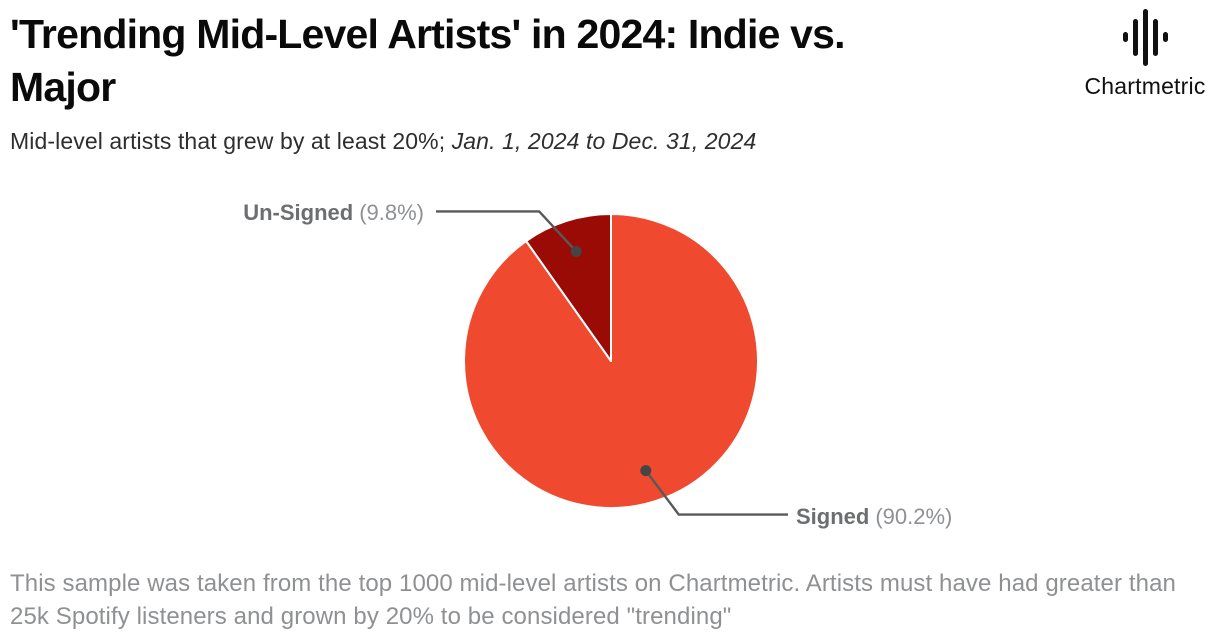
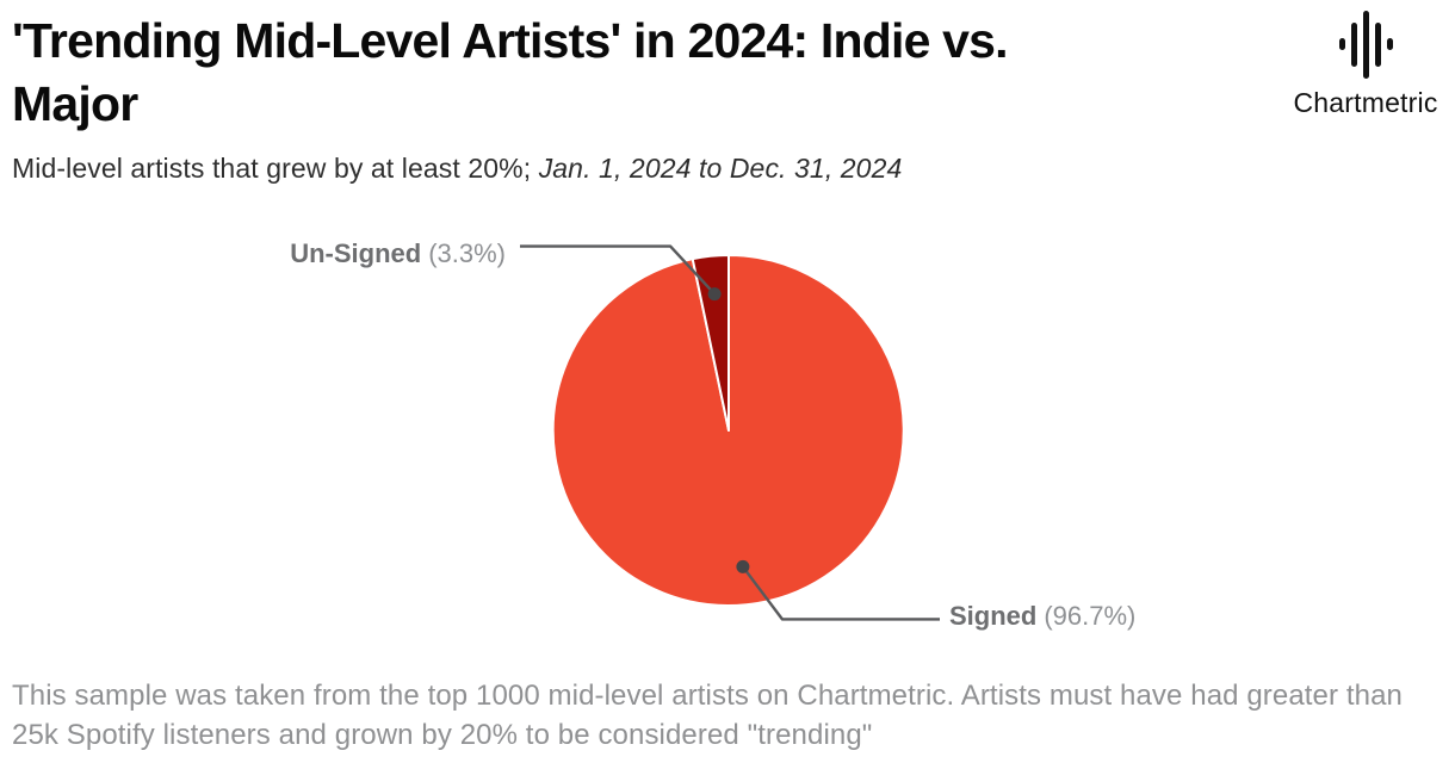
Signed: 90.2% -> 96.7%
Un-Signed: 9.8% -> 3.3%
